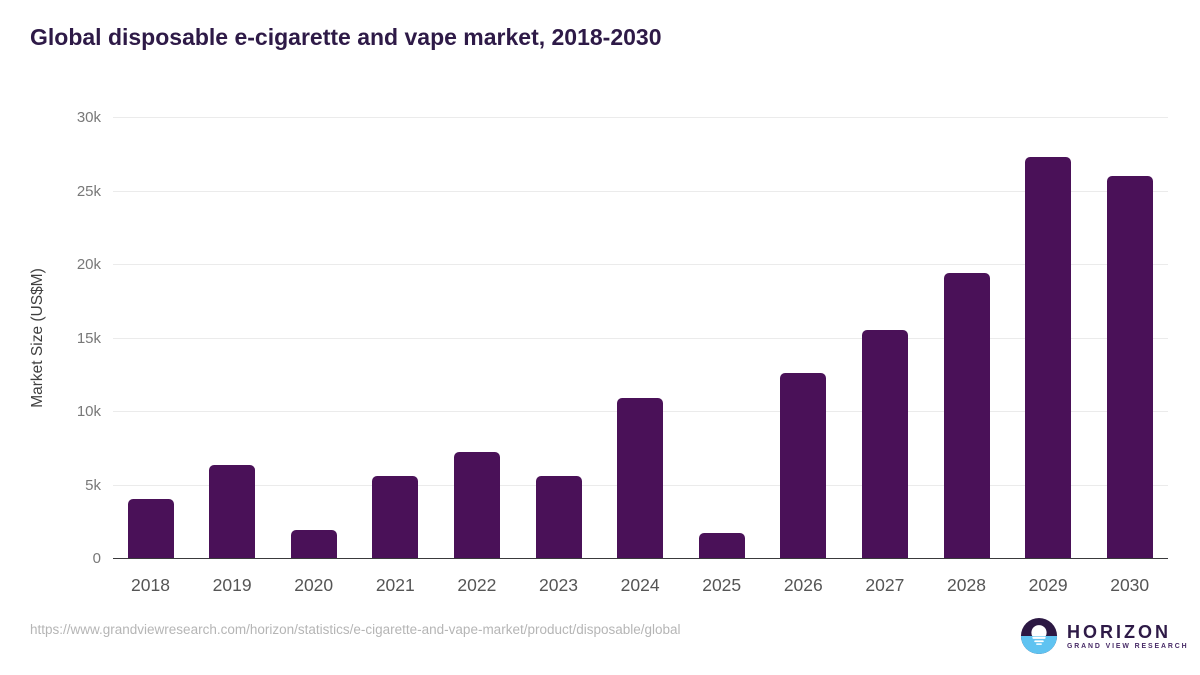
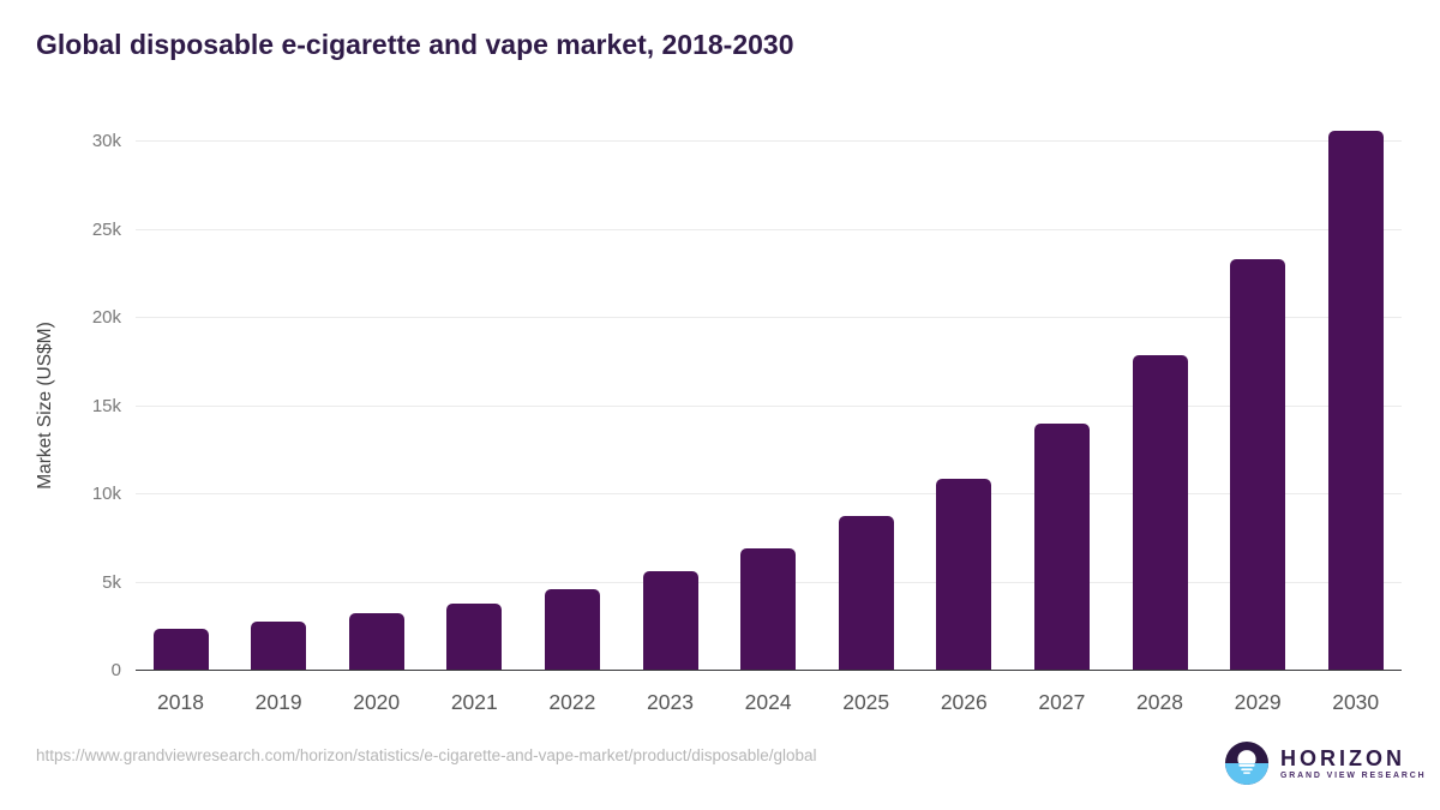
2018: 4.0k -> 2.3k
2019: 6.3k -> 2.7k
2020: 1.9k -> 3.2k
2021: 5.6k -> 3.7k
2022: 7.2k -> 4.6k
2024: 10.9k -> 6.9k
2025: 1.7k -> 8.7k
2026: 12.6k -> 10.8k
2027: 15.5k -> 13.9k
2028: 19.4k -> 17.8k
2029: 27.3k -> 23.3k
2030: 26.0k -> 30.5k
